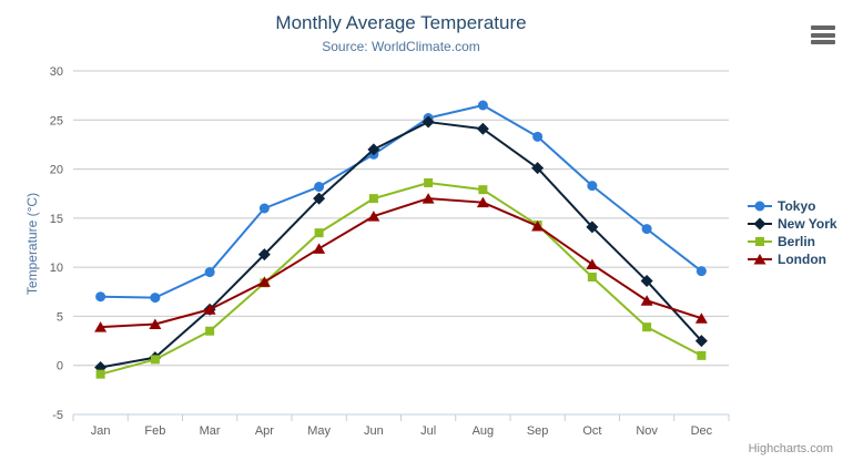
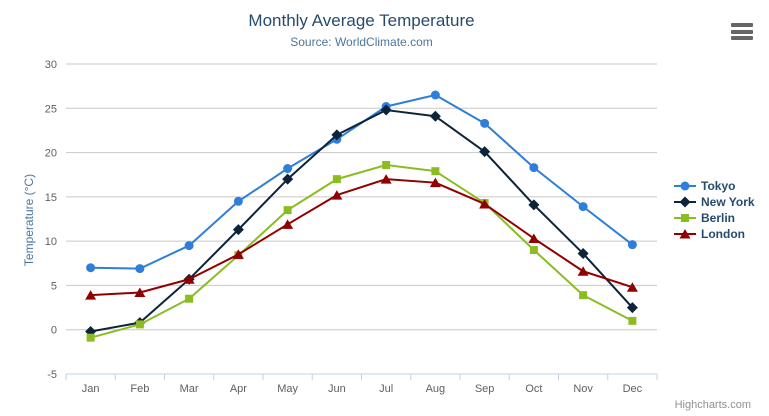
Tokyo/Apr: 16 -> 14
